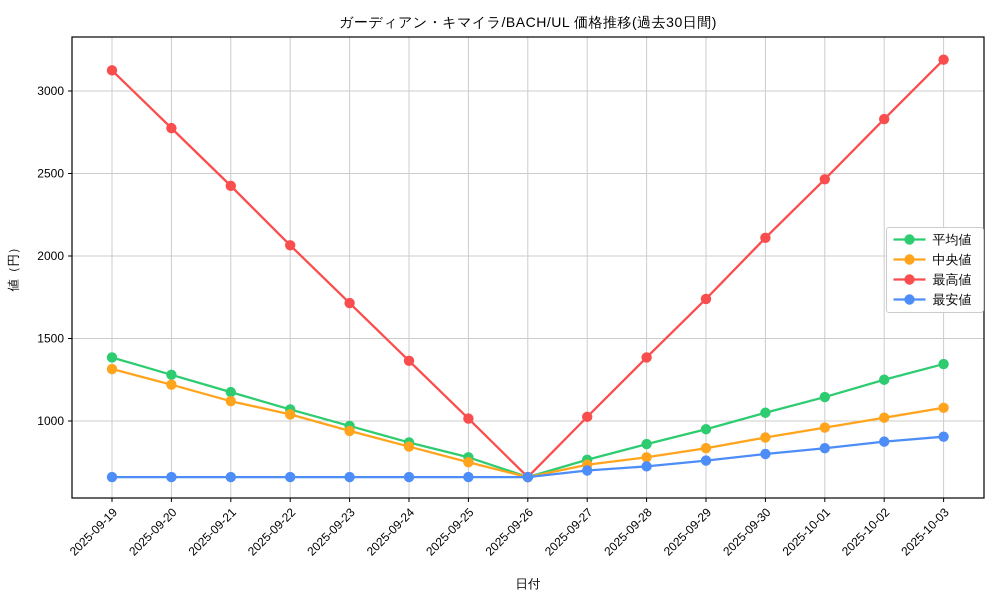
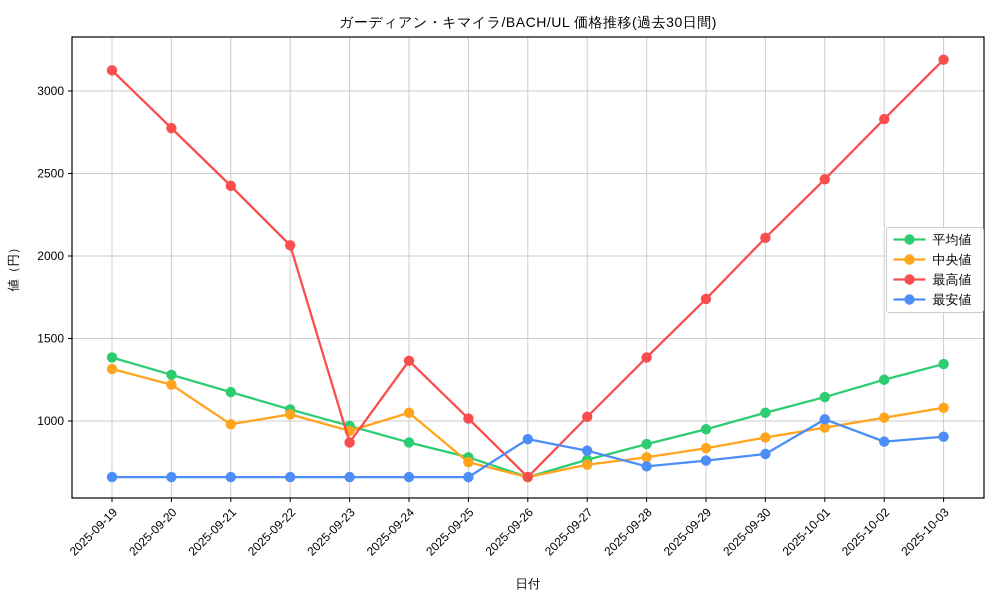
中央値/2025-09-21: 1120 -> 980
最高値/2025-09-23: 1720 -> 870
中央値/2025-09-24: 840 -> 1050
最安値/2025-09-26: 660 -> 890
最安値/2025-09-27: 700 -> 820
最安値/2025-10-01: 840 -> 1010
